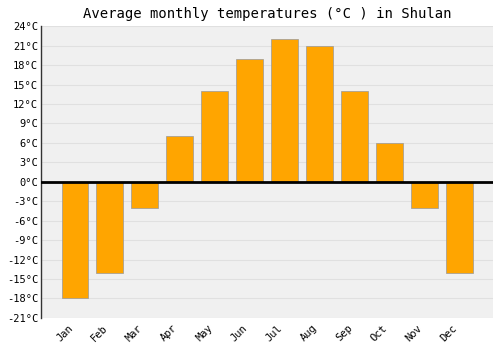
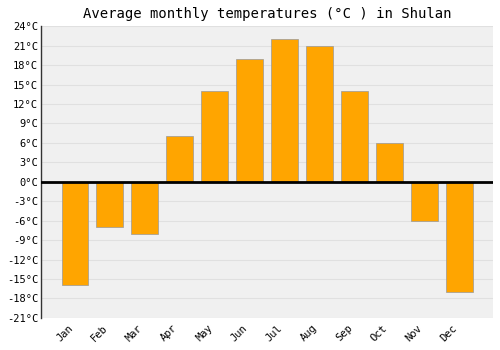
Jan: -18°C -> -16°C
Feb: -14°C -> -7°C
Mar: -4°C -> -8°C
Nov: -4°C -> -6°C
Dec: -14°C -> -17°C
